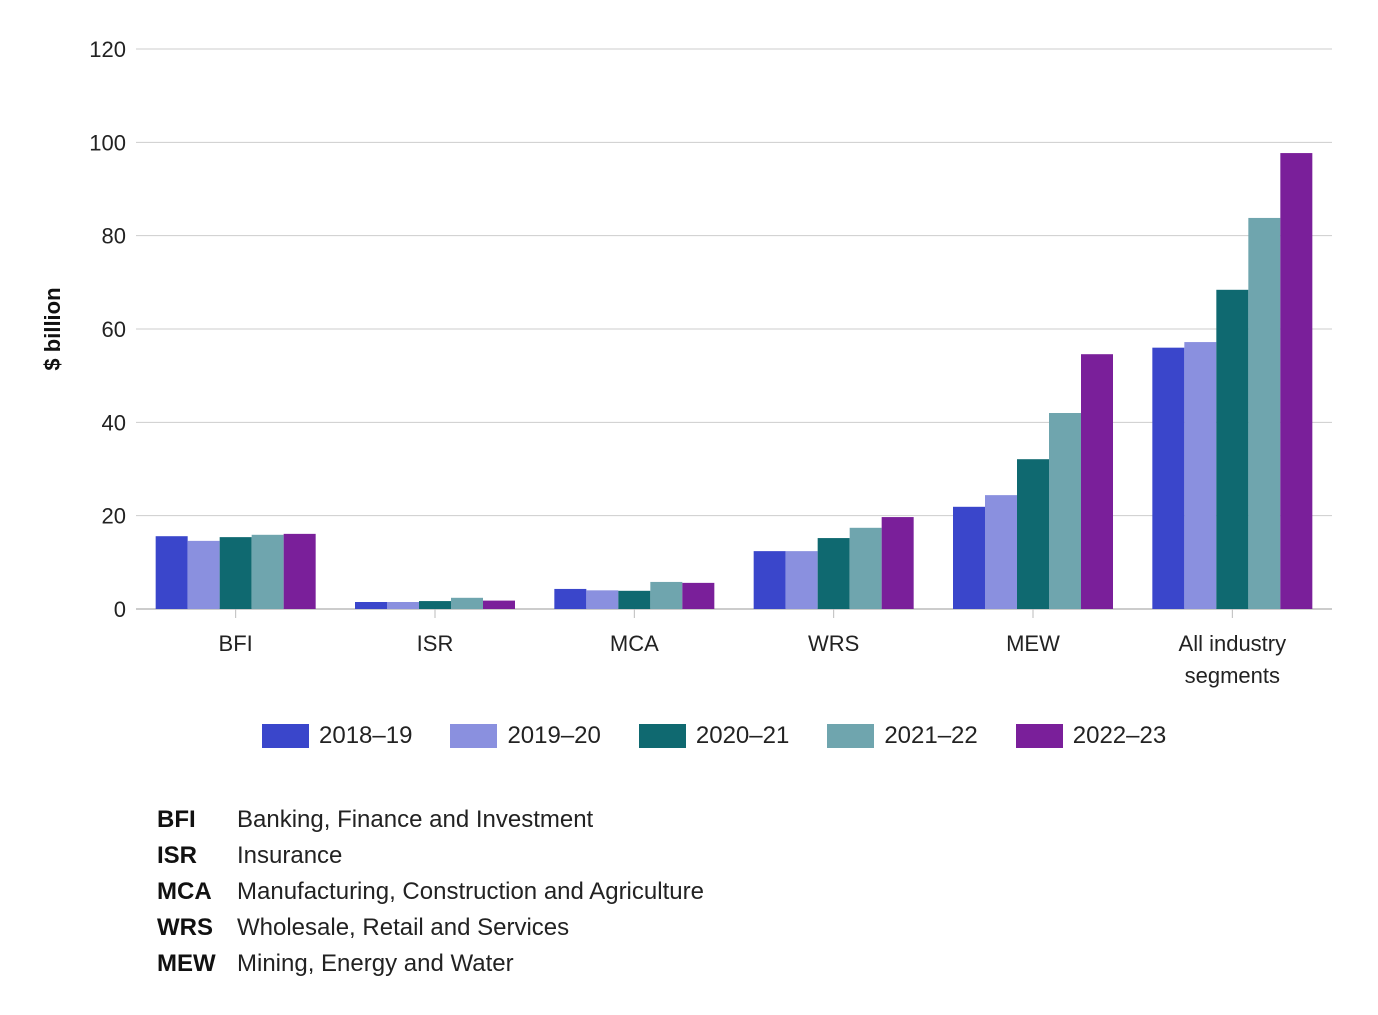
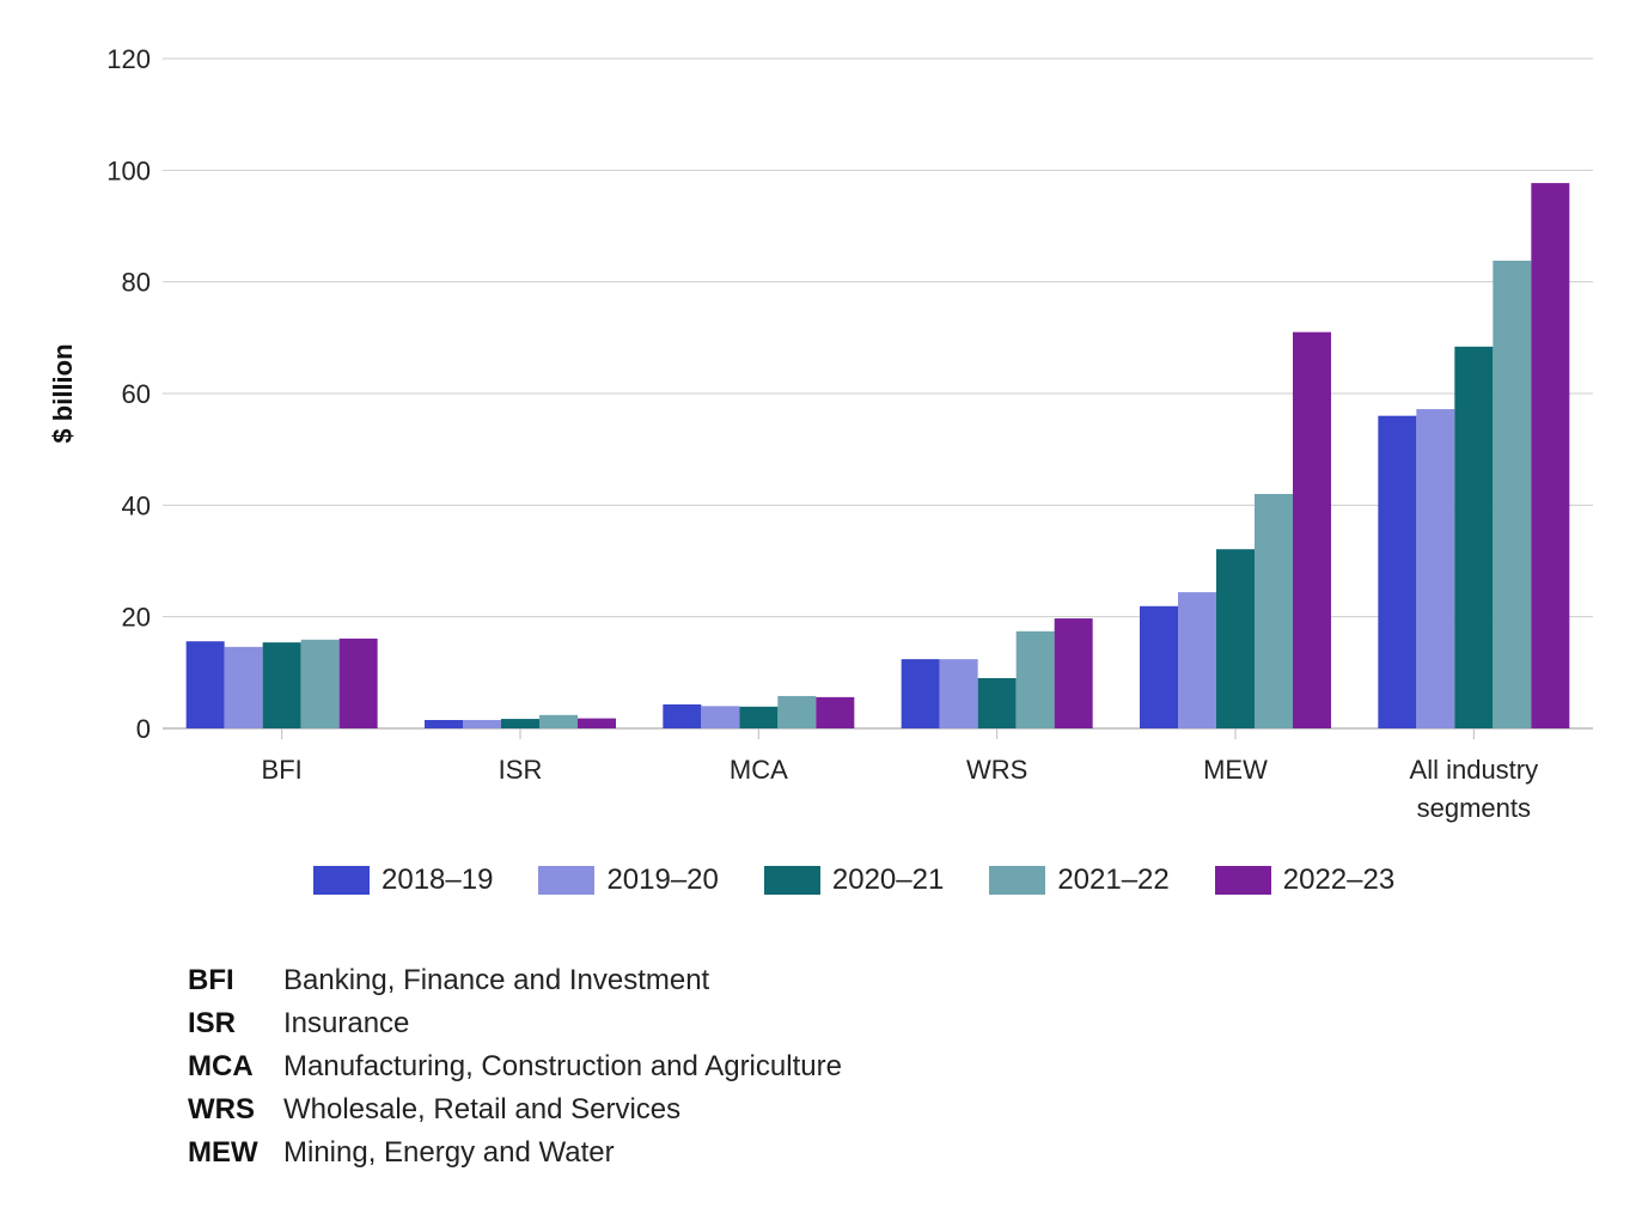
2020–21/WRS: 15 -> 9
2022–23/MEW: 55 -> 71
